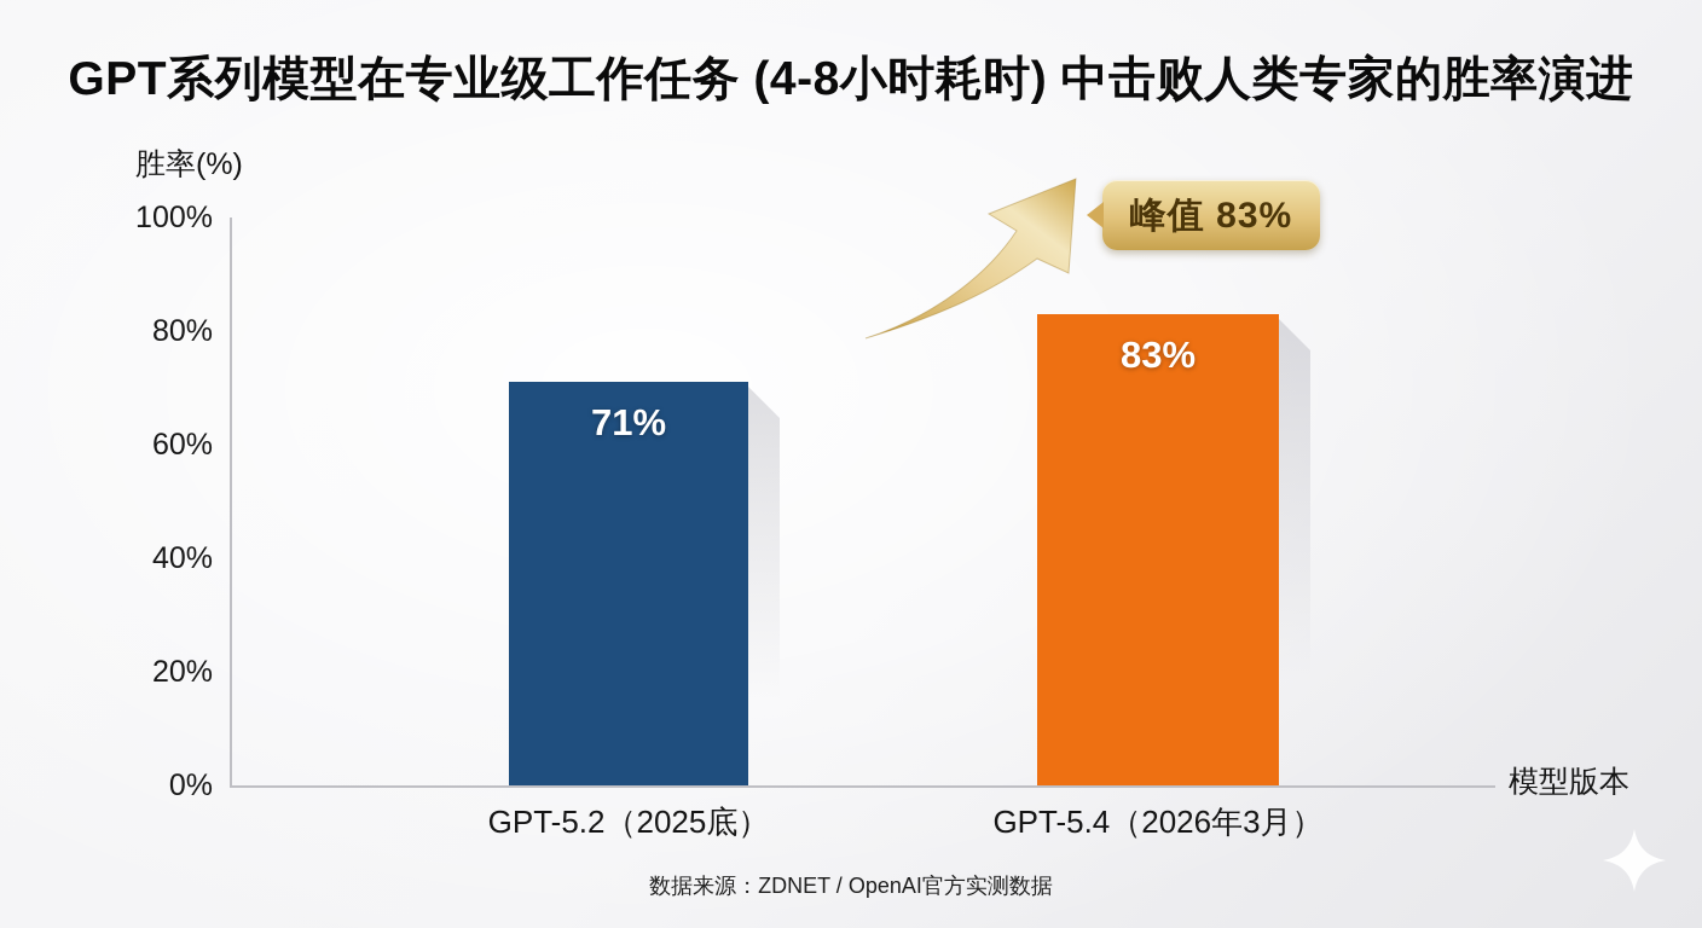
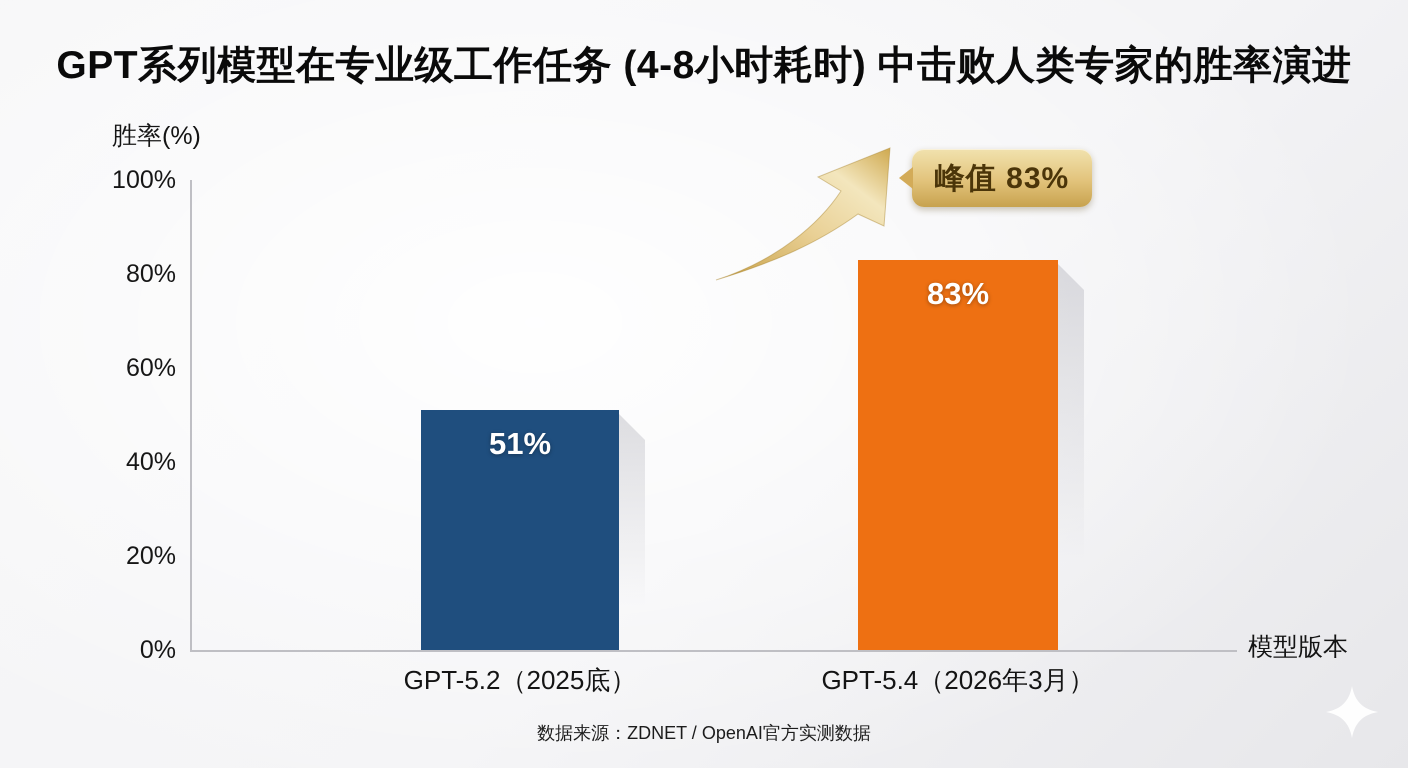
GPT-5.2（2025底）: 71% -> 51%
